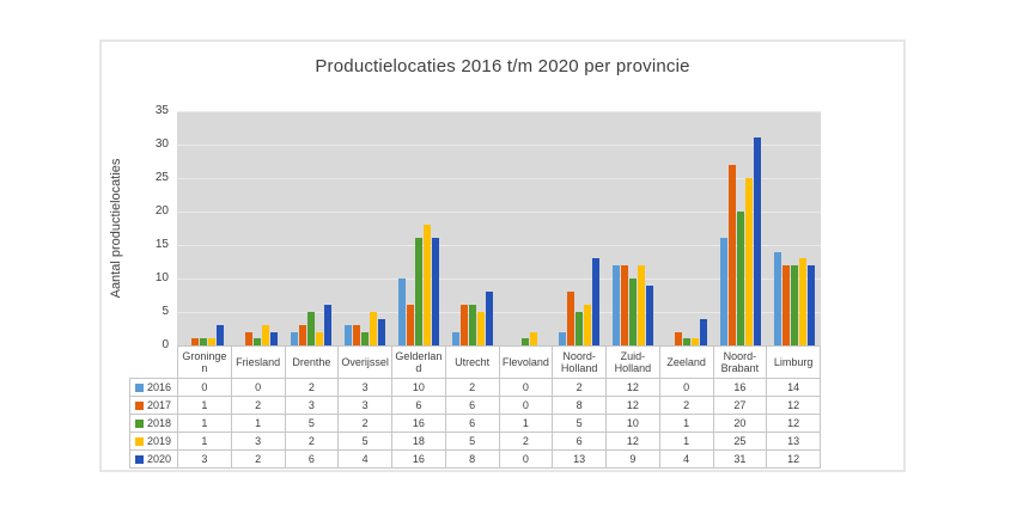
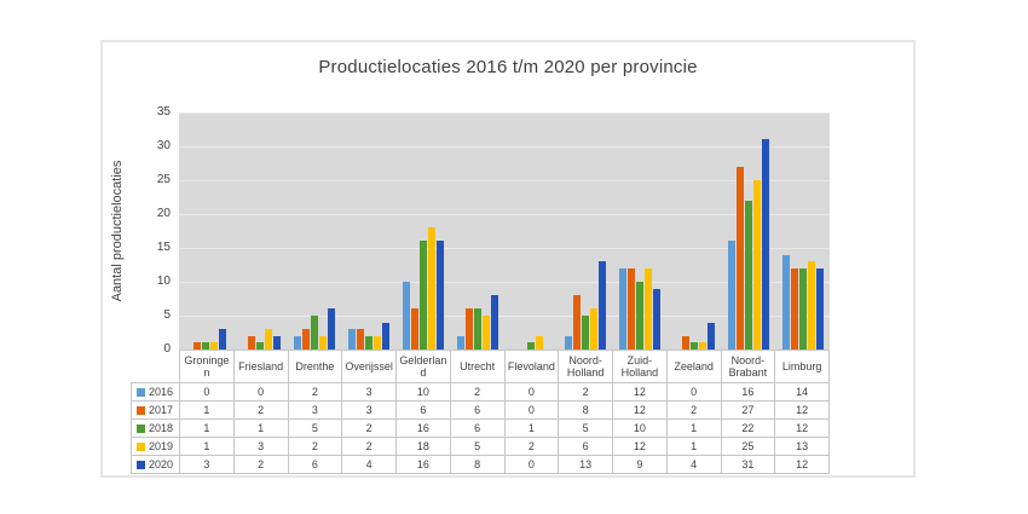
2019/Overijssel: 5 -> 2
2018/Noord-Brabant: 20 -> 22
